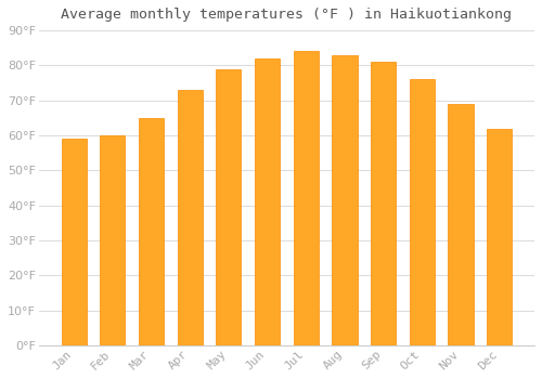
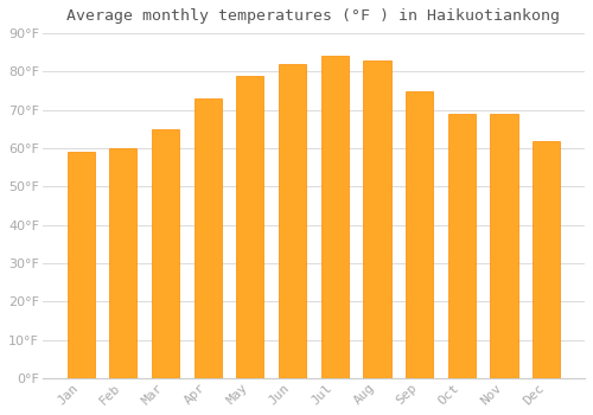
Sep: 81°F -> 75°F
Oct: 76°F -> 69°F
